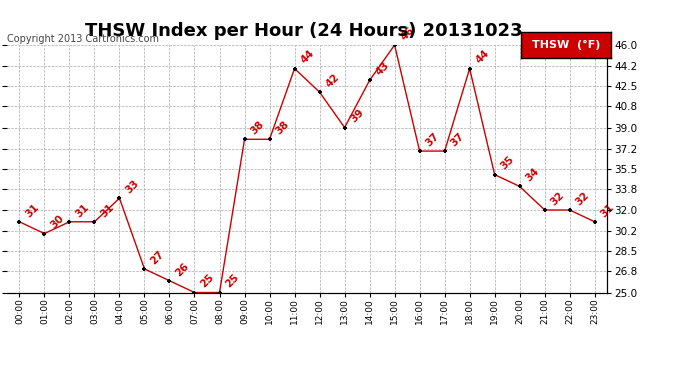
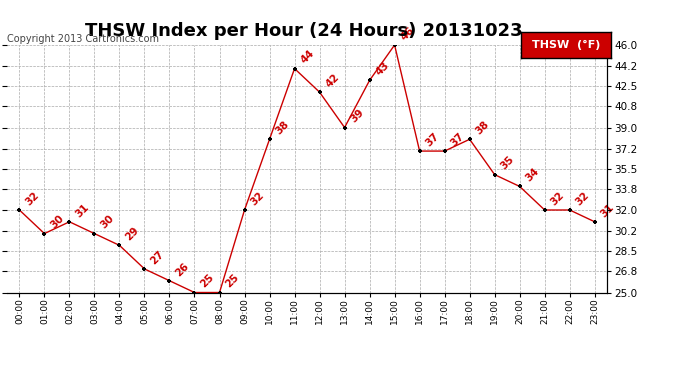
00:00: 31 -> 32
03:00: 31 -> 30
04:00: 33 -> 29
09:00: 38 -> 32
18:00: 44 -> 38
